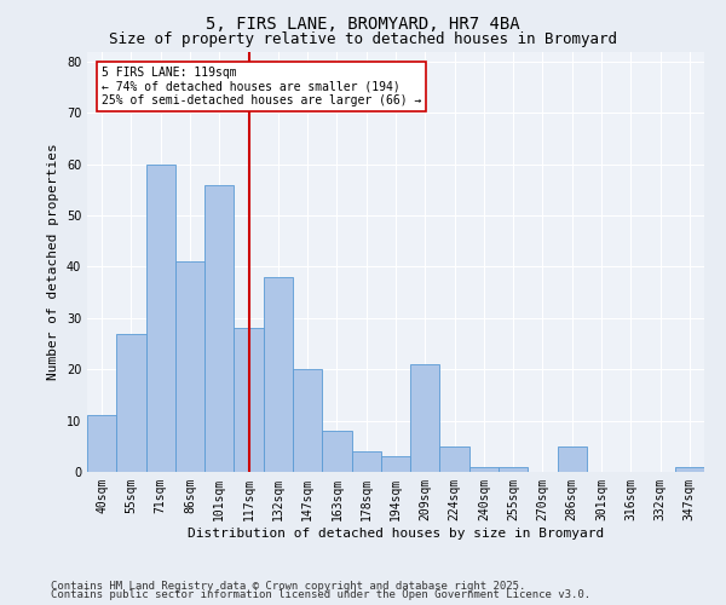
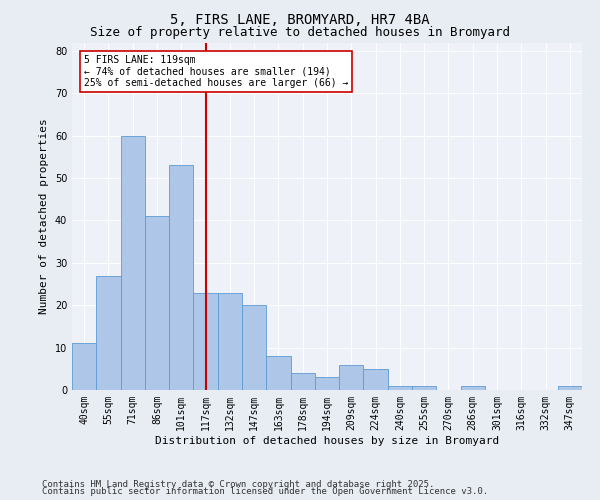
101sqm: 56 -> 53
117sqm: 28 -> 23
132sqm: 38 -> 23
209sqm: 21 -> 6
286sqm: 5 -> 1
